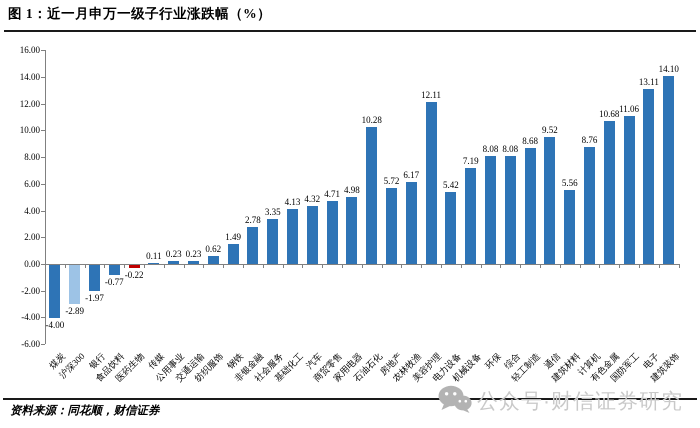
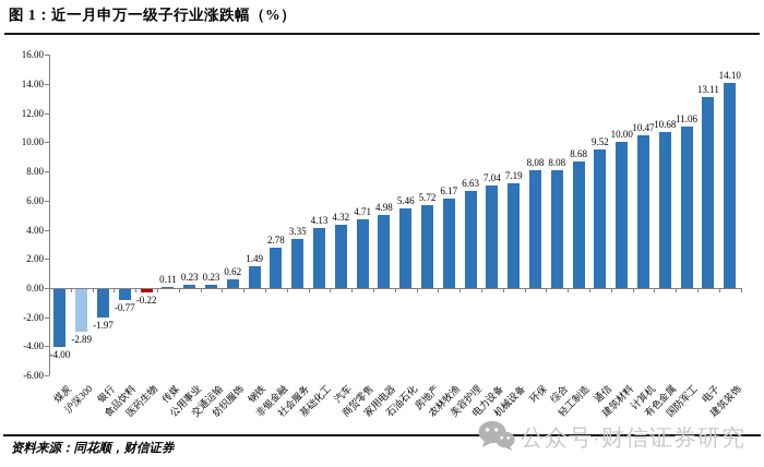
石油石化: 10.28 -> 5.46
美容护理: 12.11 -> 6.63
电力设备: 5.42 -> 7.04
建筑材料: 5.56 -> 10.00
计算机: 8.76 -> 10.47
